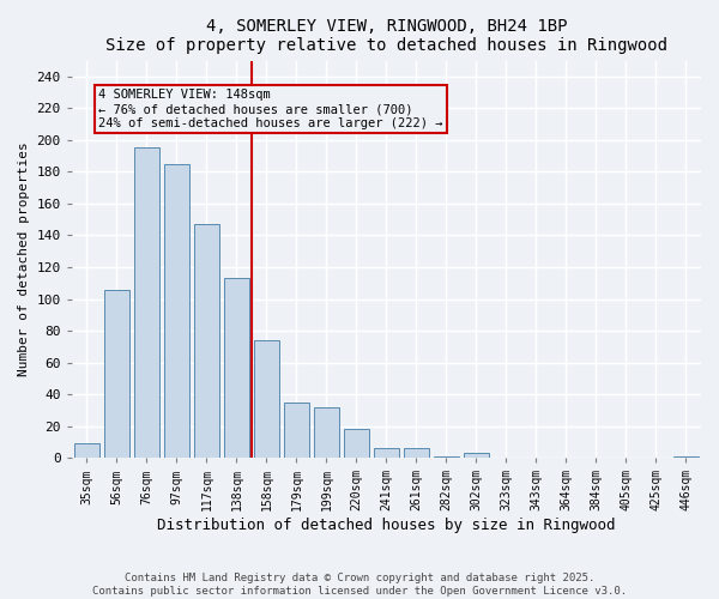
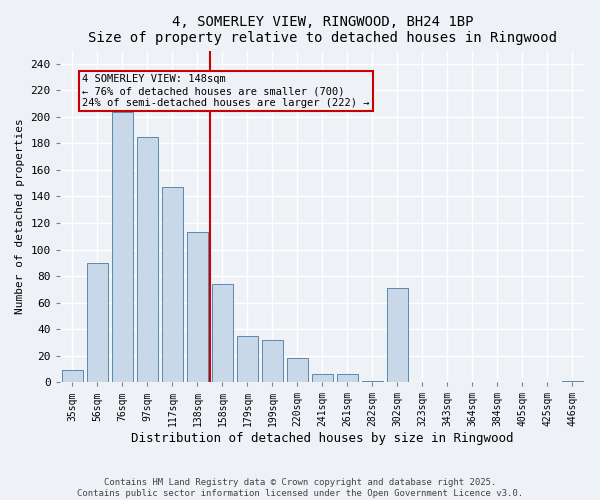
56sqm: 106 -> 90
76sqm: 195 -> 204
302sqm: 3 -> 71
